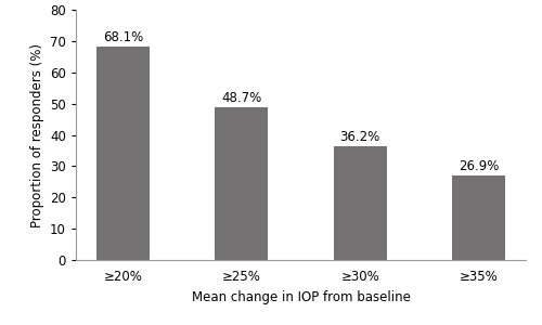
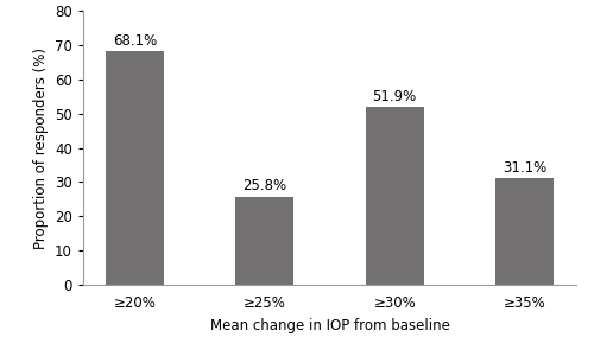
≥25%: 48.7% -> 25.8%
≥30%: 36.2% -> 51.9%
≥35%: 26.9% -> 31.1%
